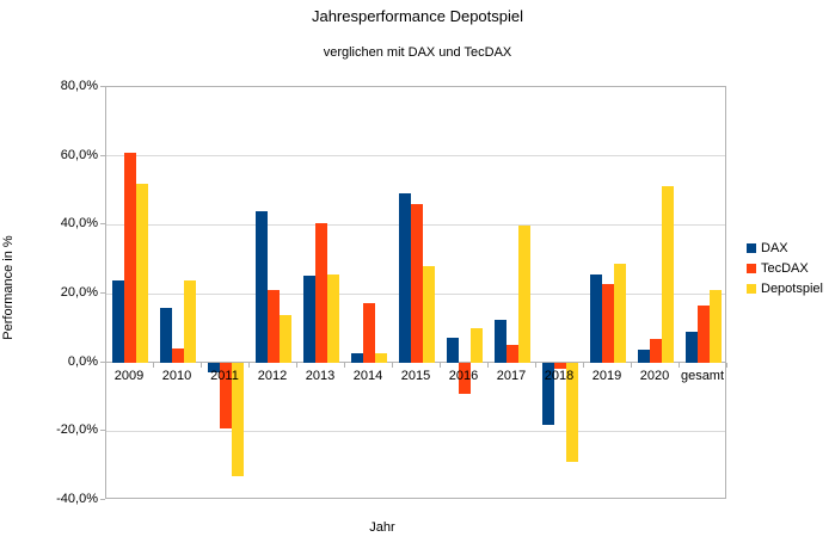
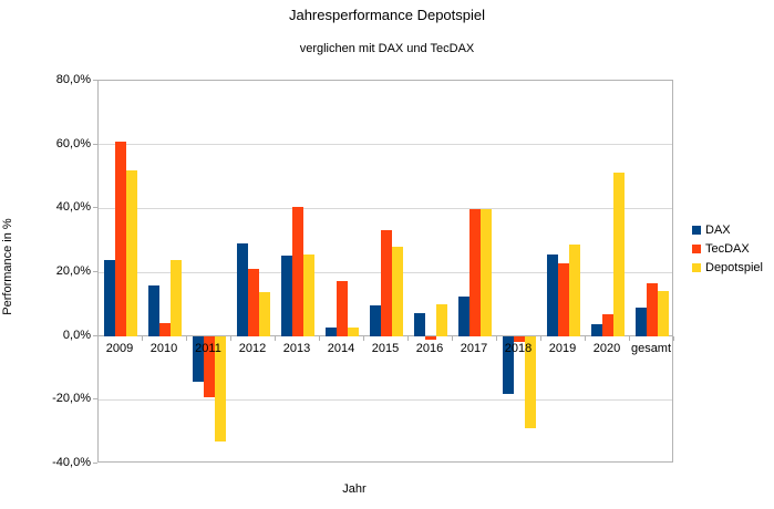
DAX/2011: -3% -> -14%
DAX/2012: 44% -> 29%
DAX/2015: 49% -> 10%
TecDAX/2015: 46% -> 33%
TecDAX/2016: -9% -> -1%
TecDAX/2017: 5% -> 40%
Depotspiel/gesamt: 21% -> 14%
